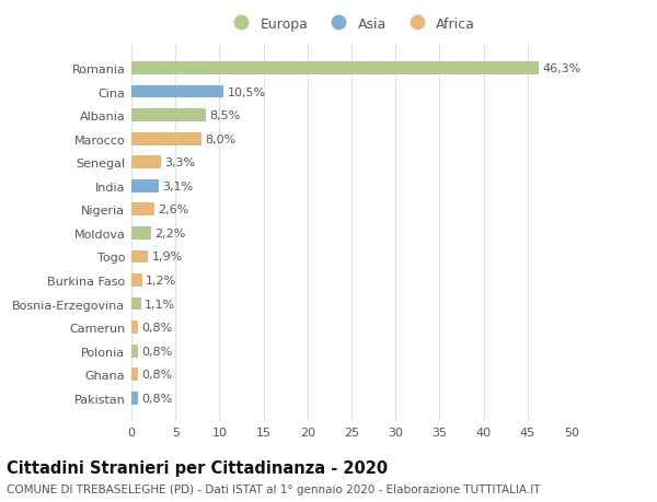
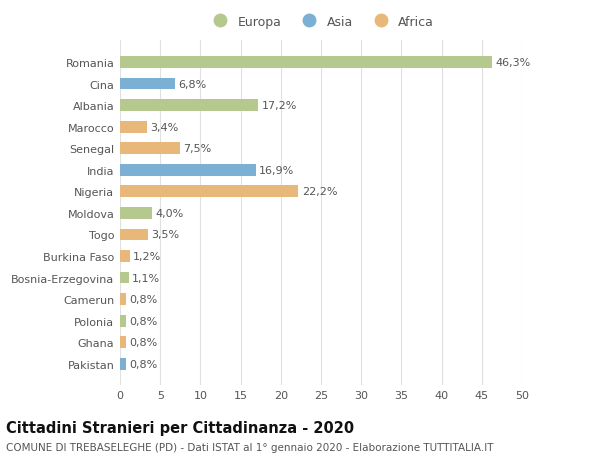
Cina: 10,5% -> 6,8%
Albania: 8,5% -> 17,2%
Marocco: 8,0% -> 3,4%
Senegal: 3,3% -> 7,5%
India: 3,1% -> 16,9%
Nigeria: 2,6% -> 22,2%
Moldova: 2,2% -> 4,0%
Togo: 1,9% -> 3,5%
